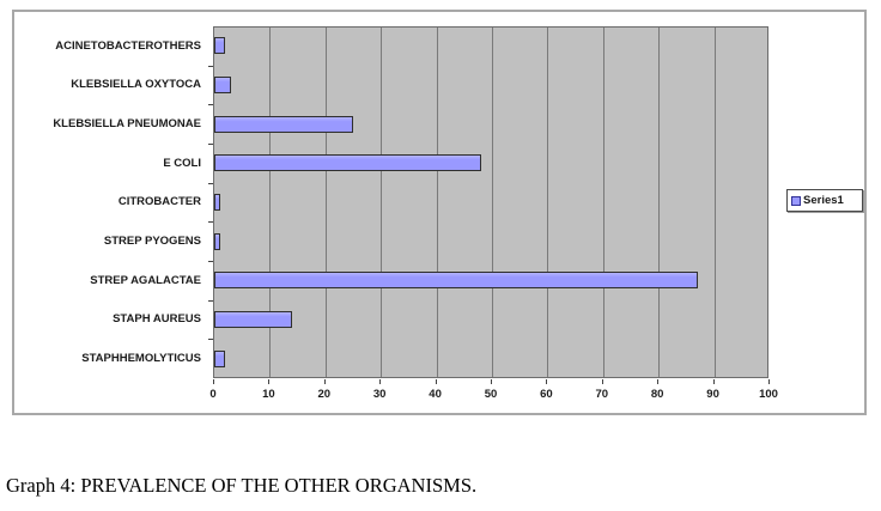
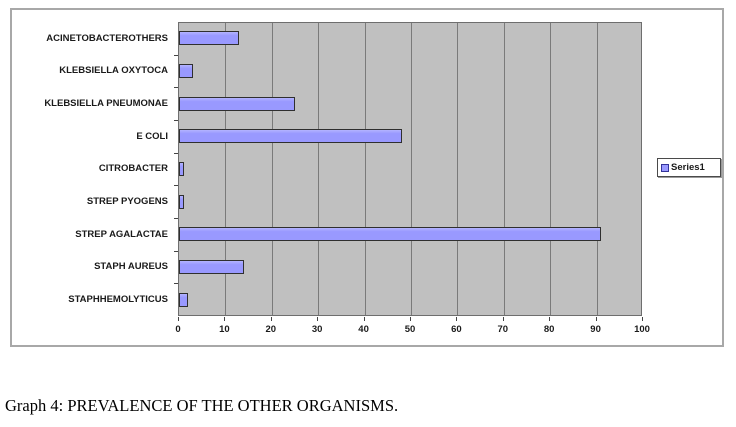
ACINETOBACTEROTHERS: 2 -> 13
STREP AGALACTAE: 87 -> 91
